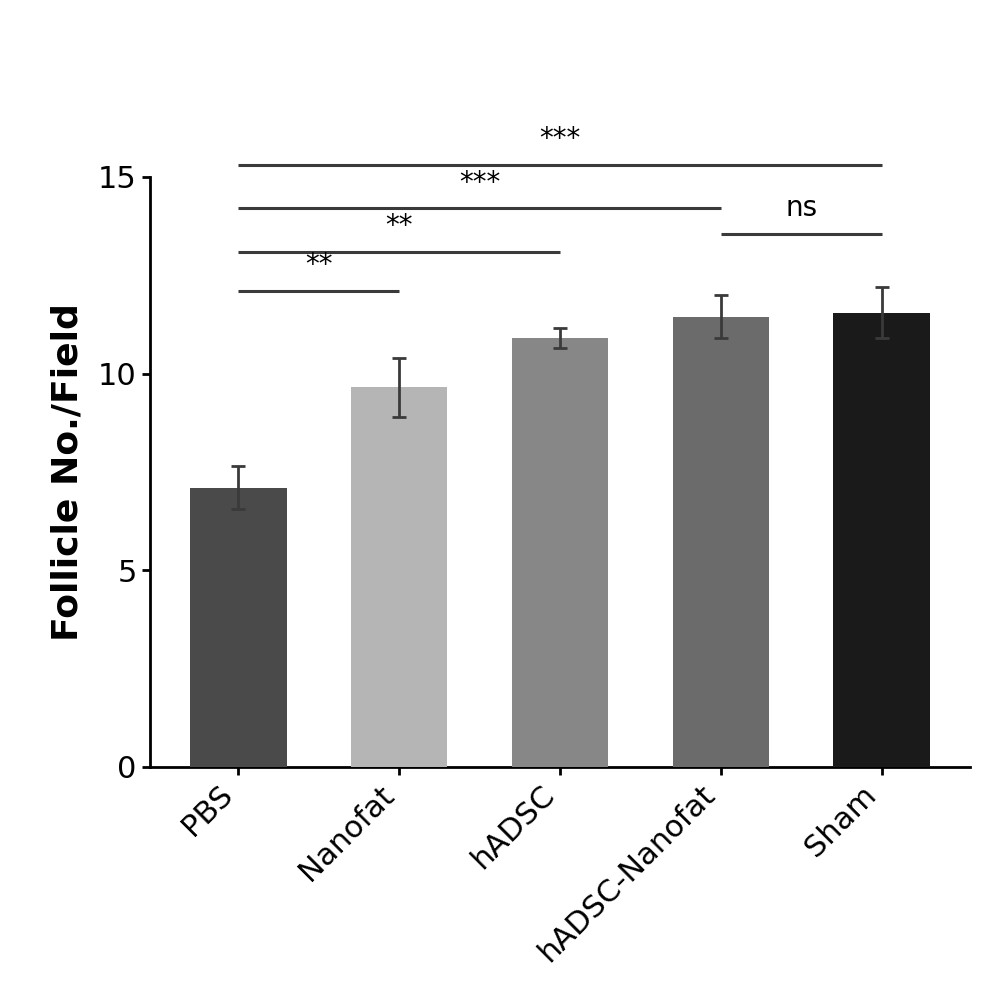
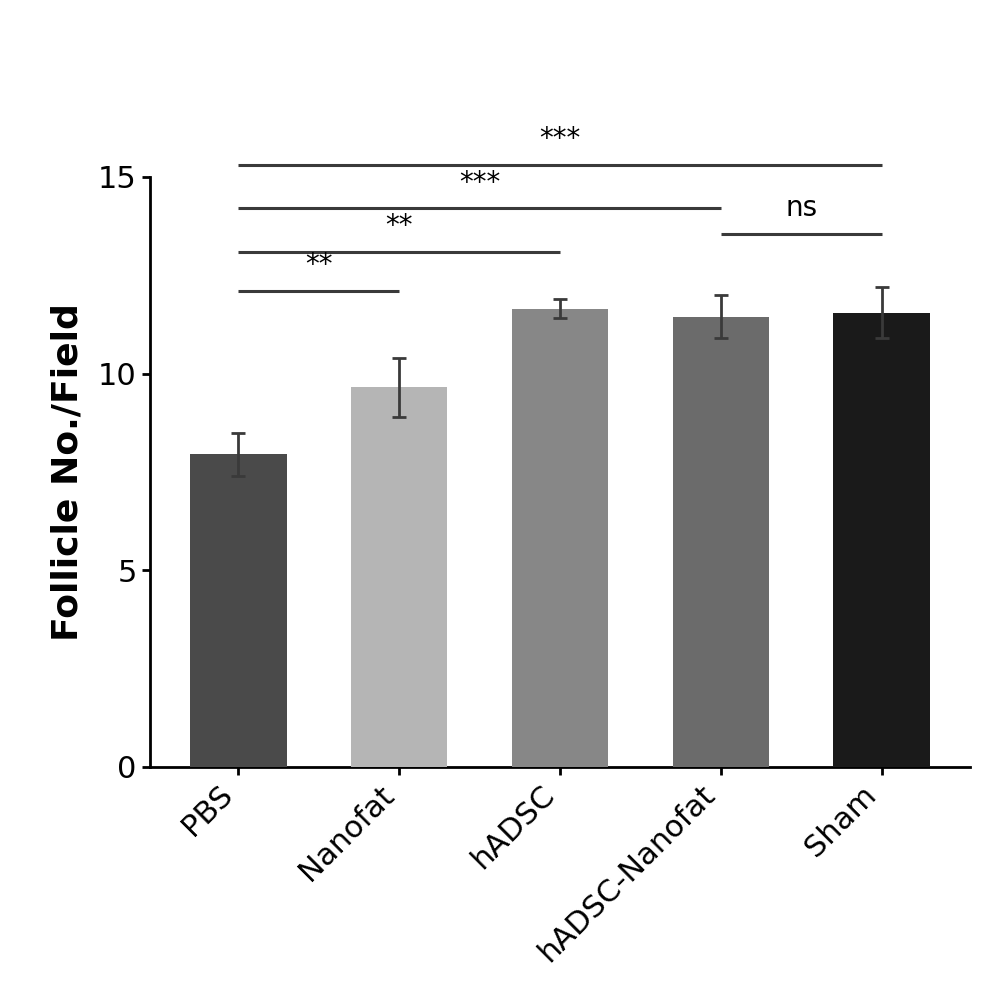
PBS: 7.10 -> 7.95
hADSC: 10.90 -> 11.65
